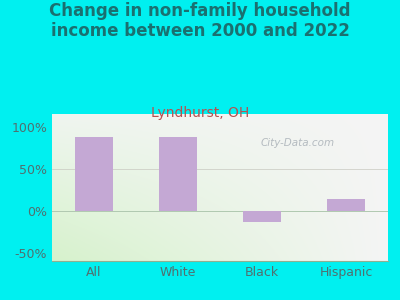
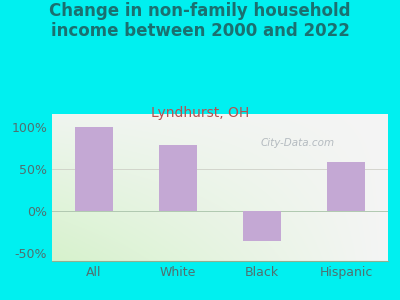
All: 88% -> 100%
White: 88% -> 78%
Black: -13% -> -36%
Hispanic: 14% -> 58%
